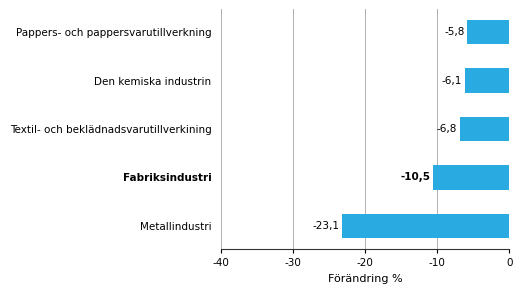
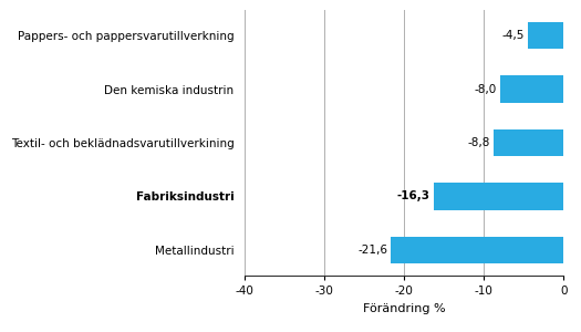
Pappers- och pappersvarutillverkning: -5,8 -> -4,5
Den kemiska industrin: -6,1 -> -8,0
Textil- och beklädnadsvarutillverkining: -6,8 -> -8,8
Fabriksindustri: -10,5 -> -16,3
Metallindustri: -23,1 -> -21,6
